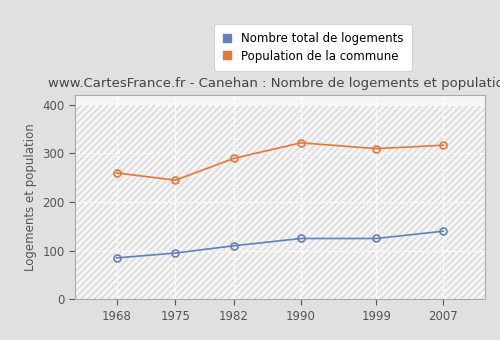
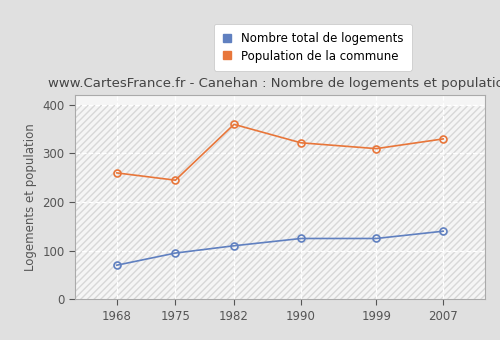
Nombre total de logements/1968: 85 -> 70
Population de la commune/1982: 290 -> 360
Population de la commune/2007: 317 -> 330
